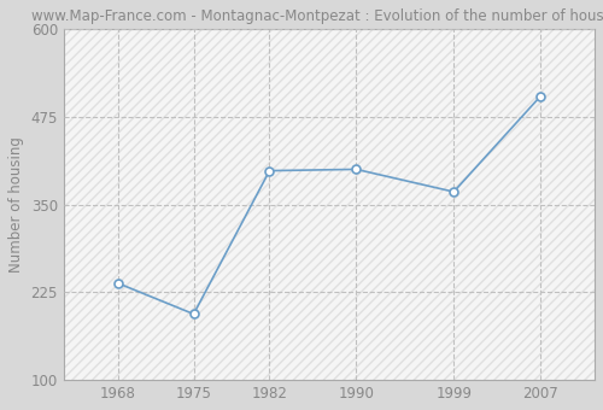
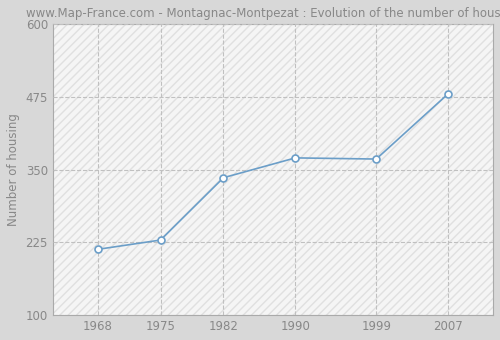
1968: 238 -> 213
1975: 194 -> 229
1982: 398 -> 336
1990: 400 -> 370
2007: 504 -> 480
